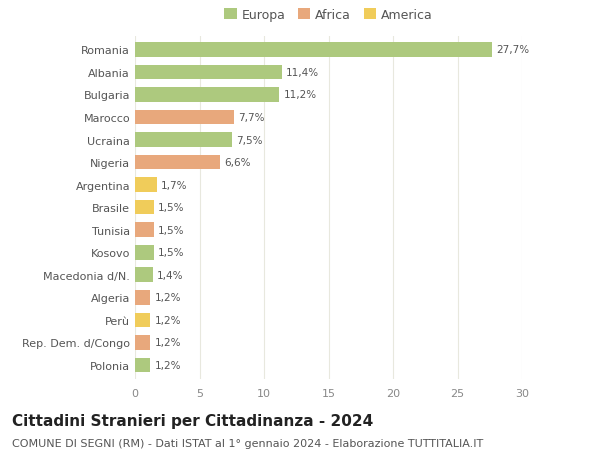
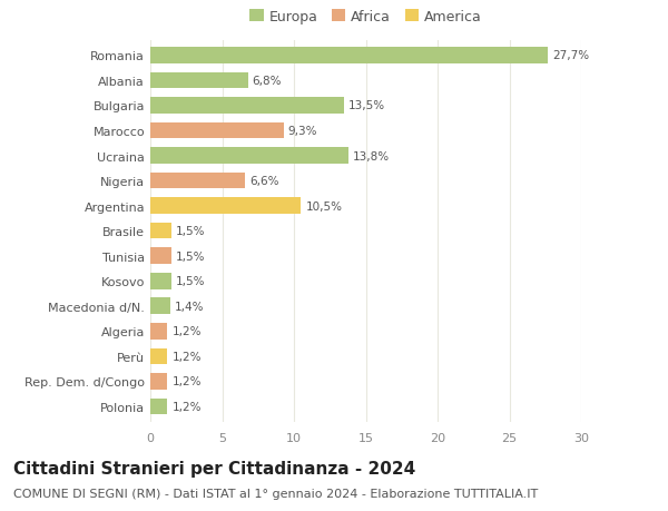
Albania: 11,4% -> 6,8%
Bulgaria: 11,2% -> 13,5%
Marocco: 7,7% -> 9,3%
Ucraina: 7,5% -> 13,8%
Argentina: 1,7% -> 10,5%
